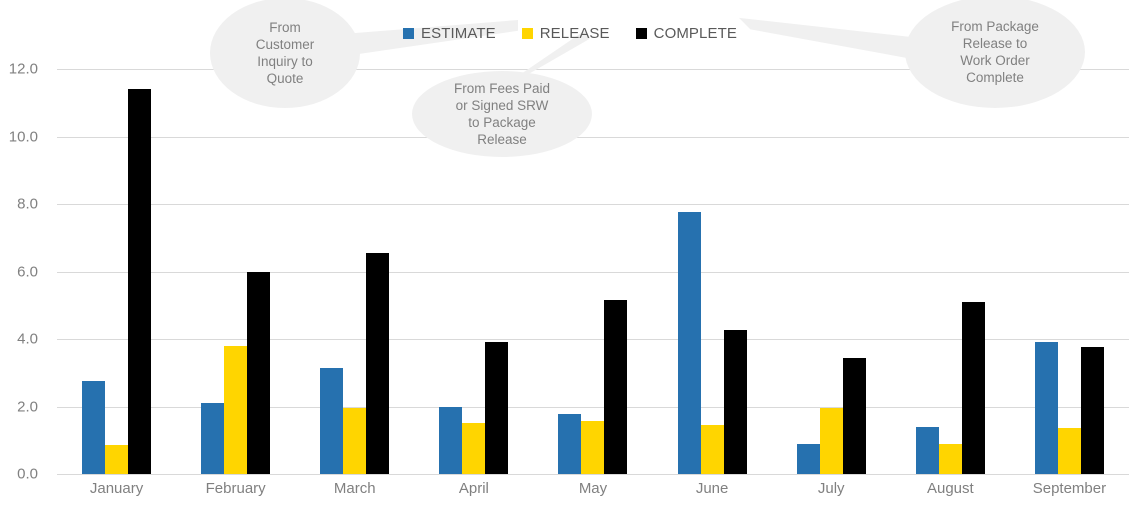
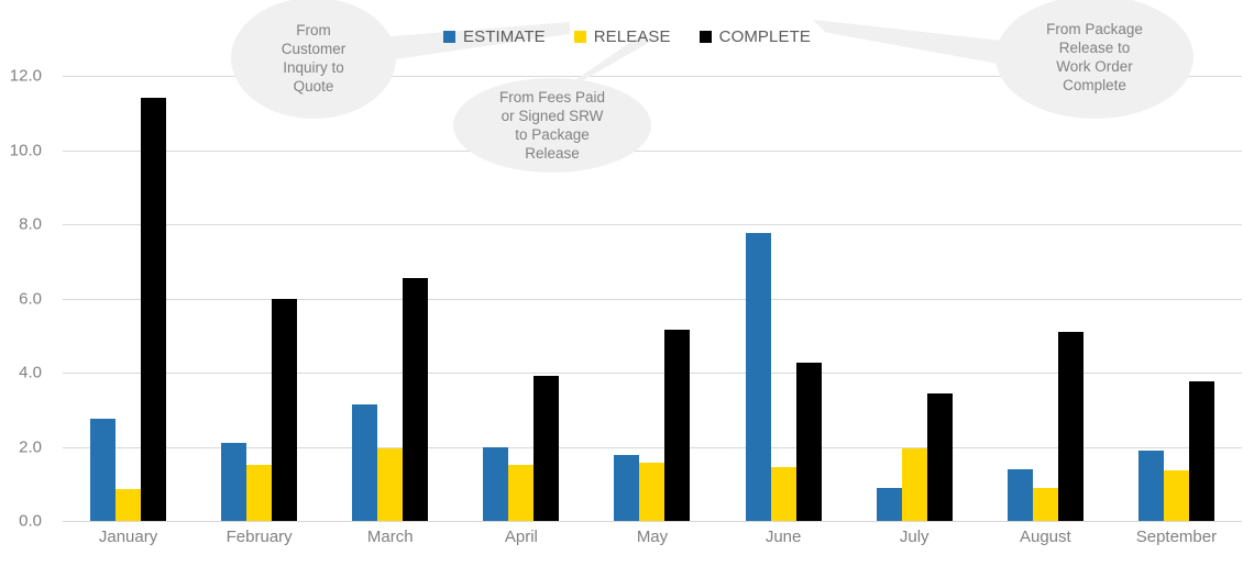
RELEASE/February: 3.8 -> 1.5
ESTIMATE/September: 3.9 -> 1.9
